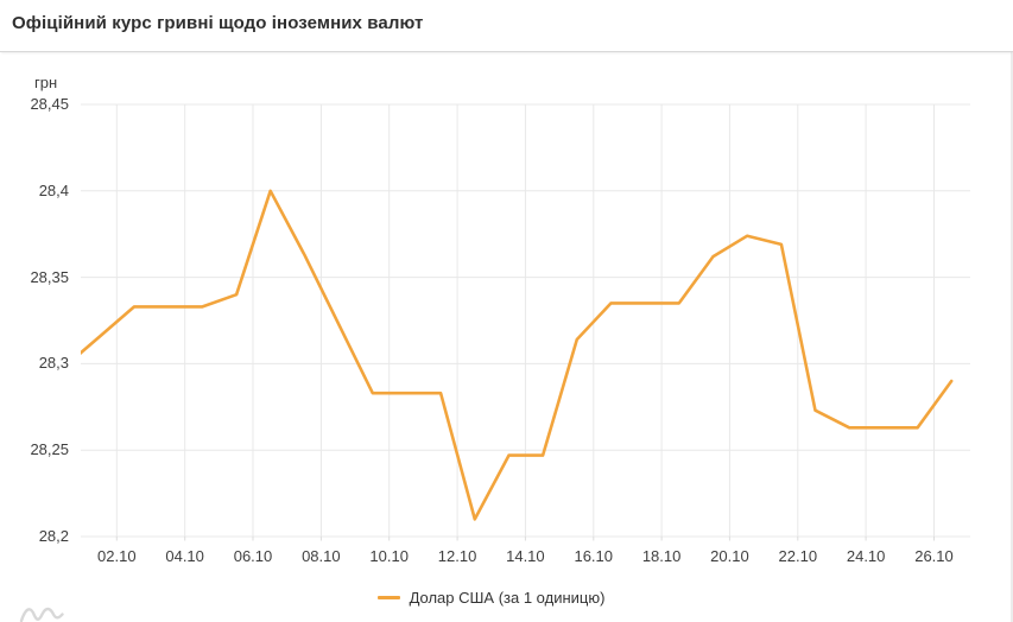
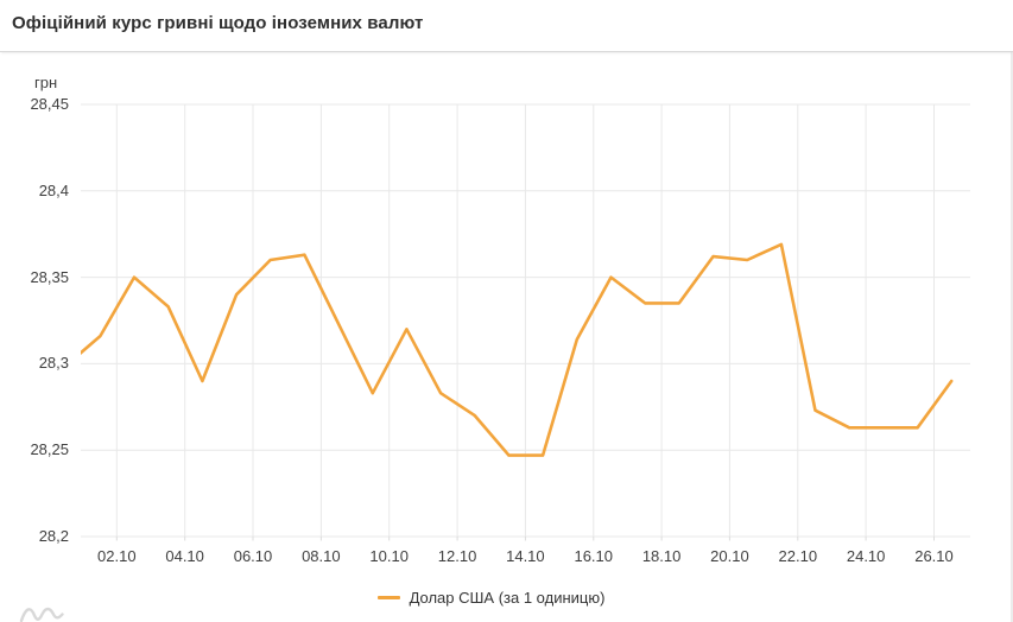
02.10: 28,33 -> 28,35
04.10: 28,33 -> 28,29
06.10: 28,40 -> 28,36
10.10: 28,28 -> 28,32
12.10: 28,21 -> 28,27
16.10: 28,34 -> 28,35
20.10: 28,37 -> 28,36
